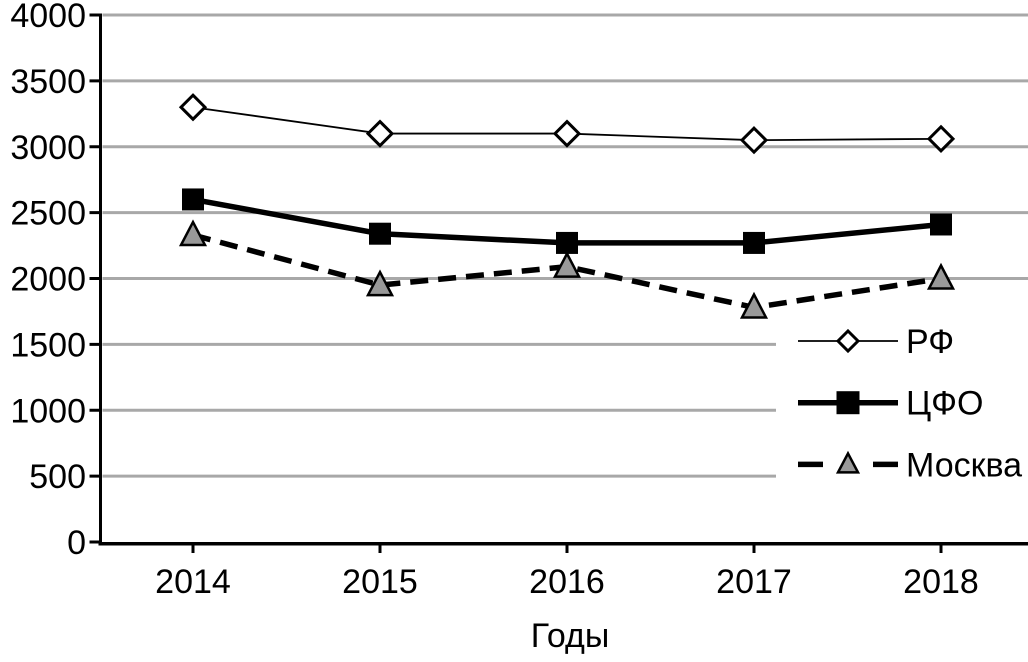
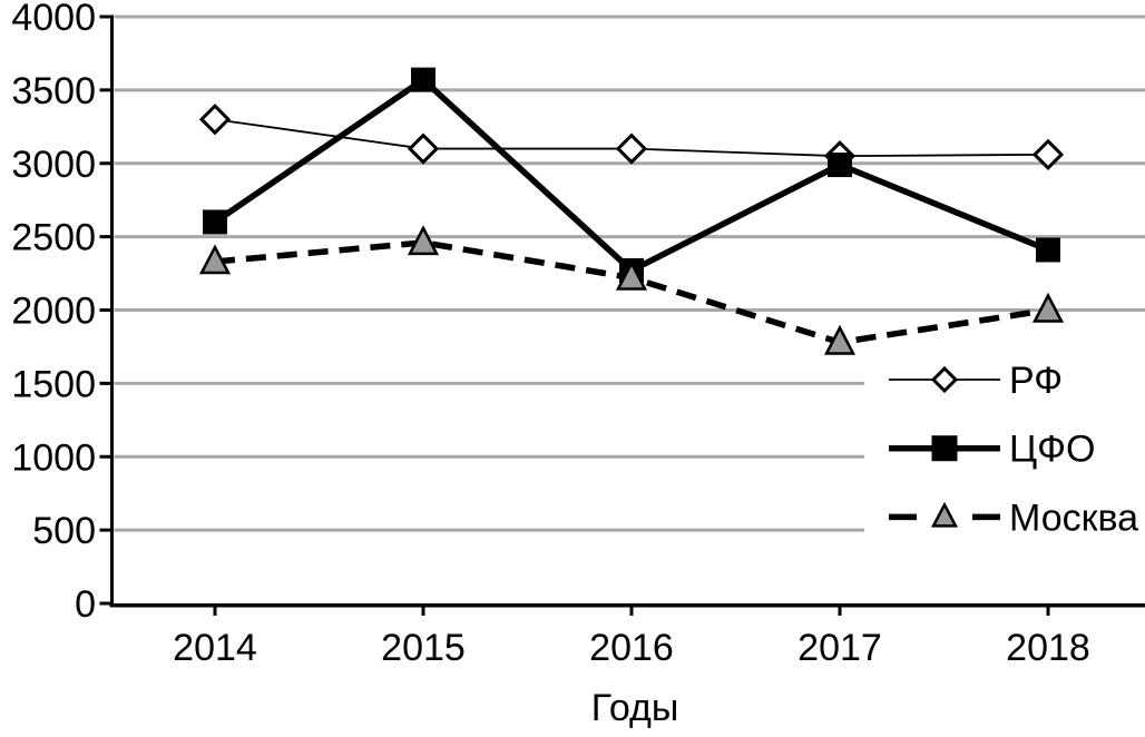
ЦФО/2015: 2340 -> 3570
Москва/2015: 1950 -> 2460
Москва/2016: 2090 -> 2220
ЦФО/2017: 2270 -> 2990
